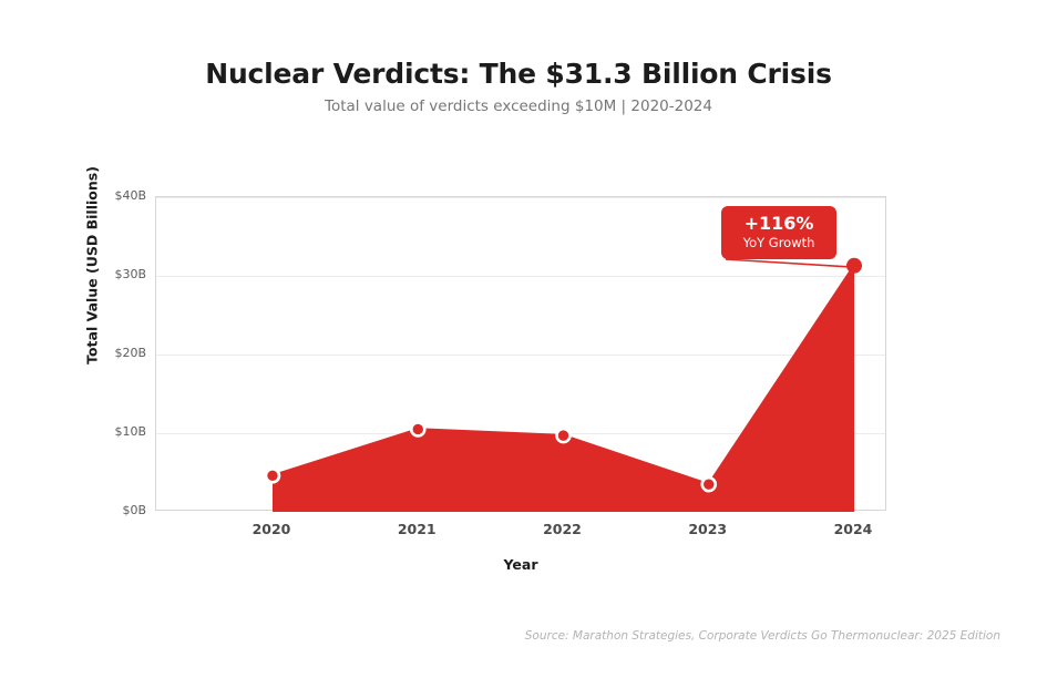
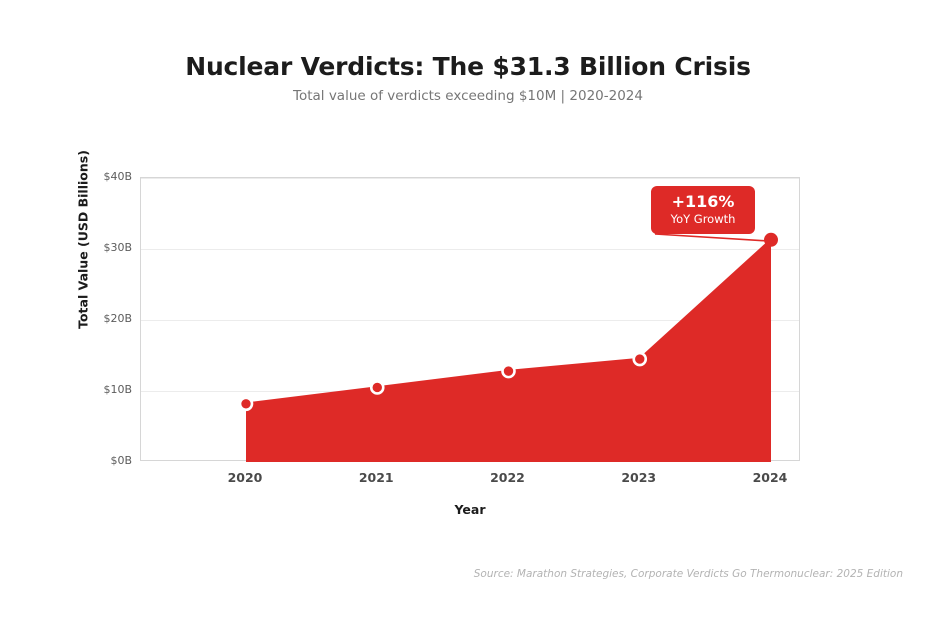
2020: $4.6B -> $8.2B
2022: $9.7B -> $12.8B
2023: $3.5B -> $14.5B
